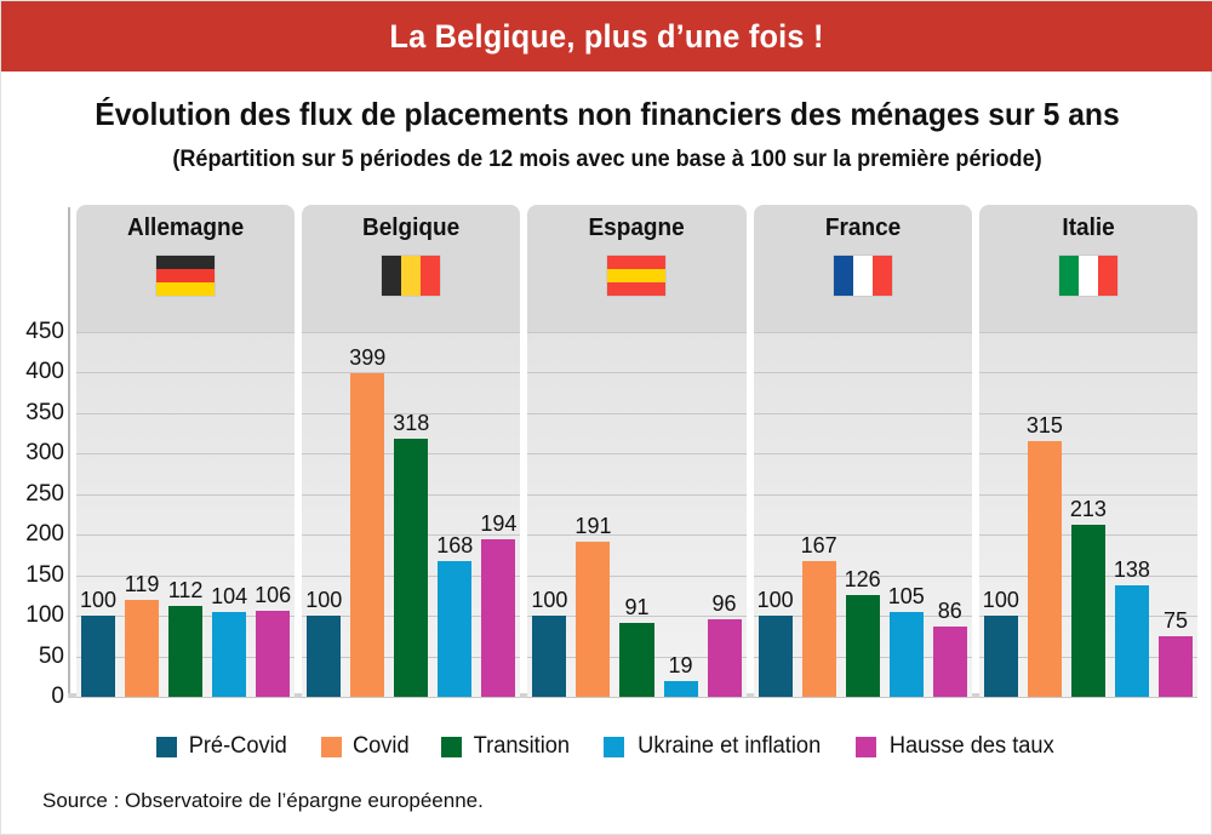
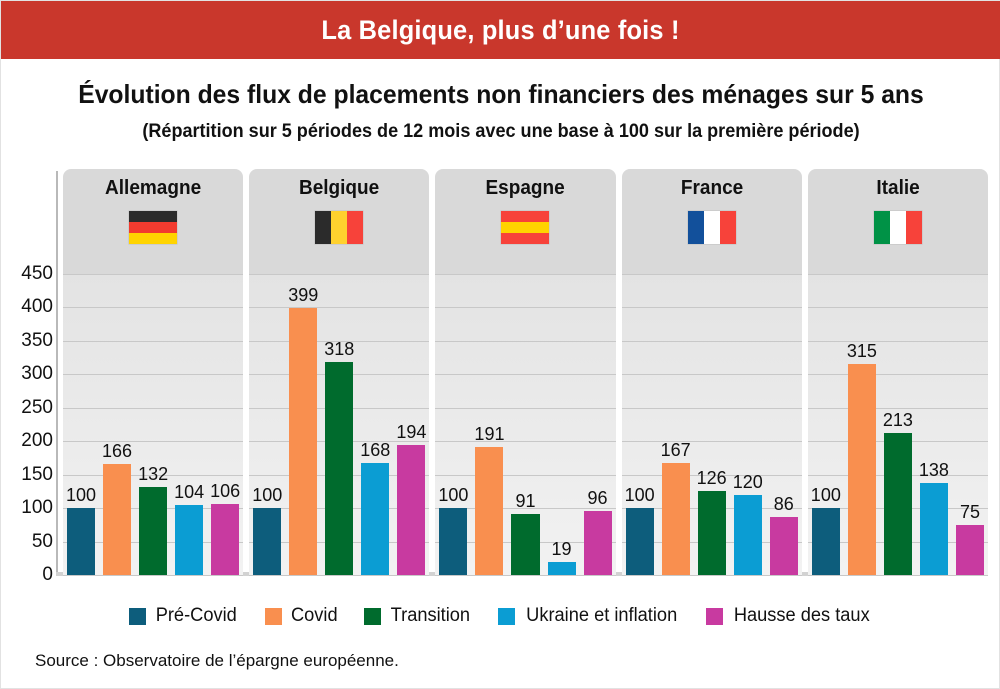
Covid/Allemagne: 119 -> 166
Transition/Allemagne: 112 -> 132
Ukraine et inflation/France: 105 -> 120
